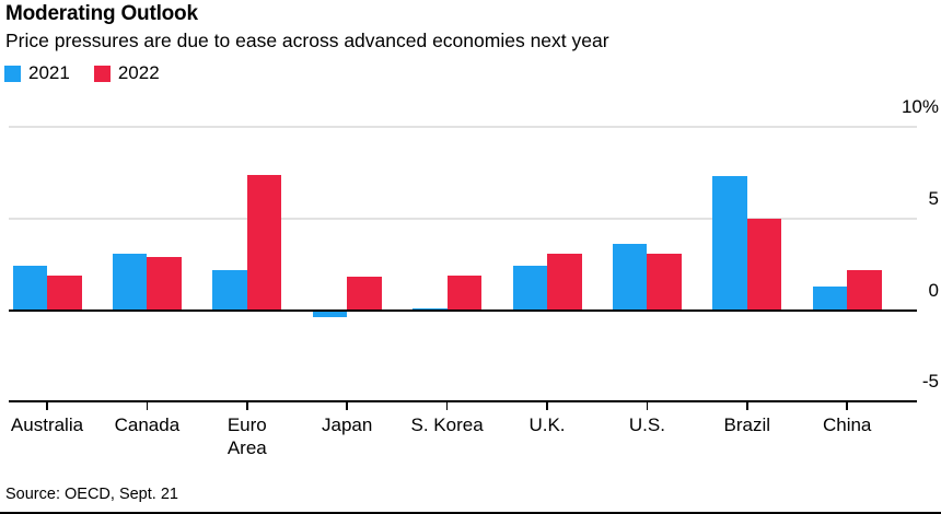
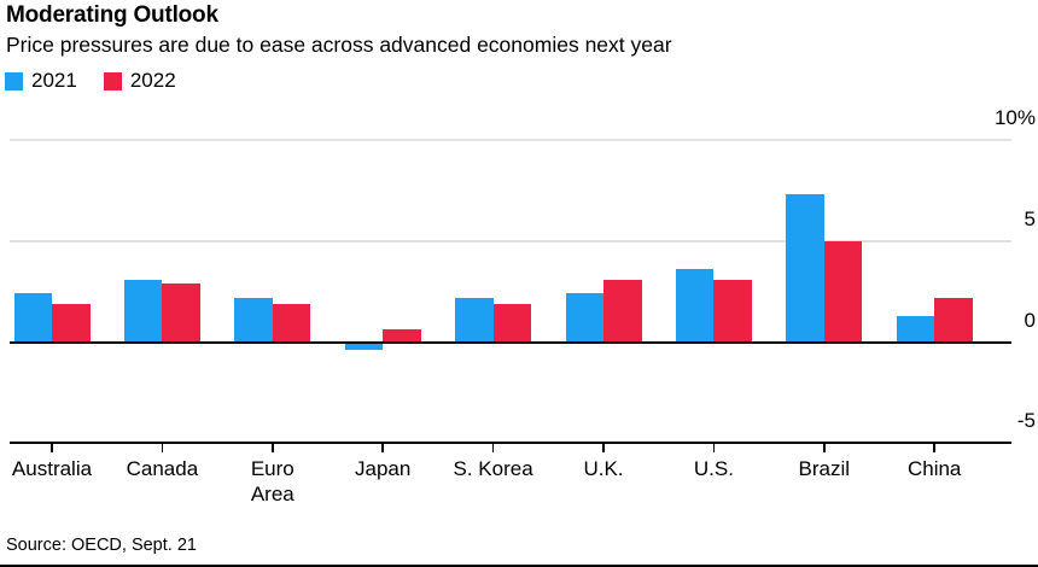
2022/Euro Area: 7.4% -> 1.9%
2022/Japan: 1.8% -> 0.6%
2021/S. Korea: 0.1% -> 2.2%
